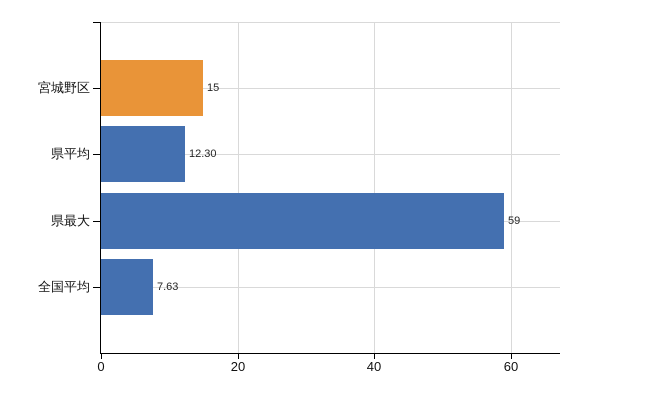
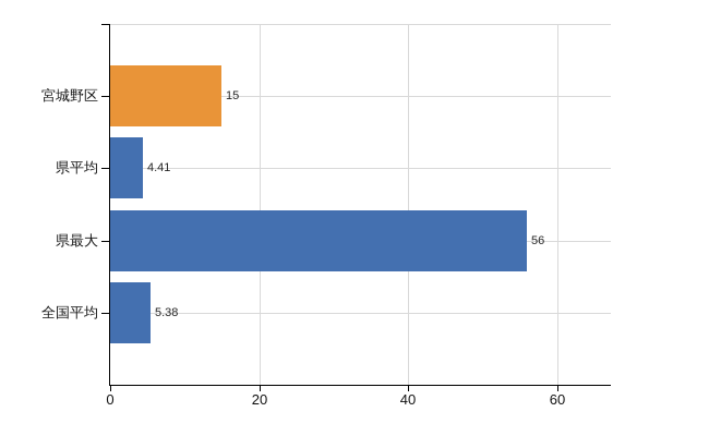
県平均: 12.30 -> 4.41
県最大: 59 -> 56
全国平均: 7.63 -> 5.38
